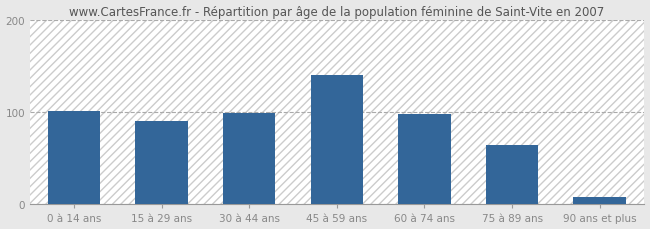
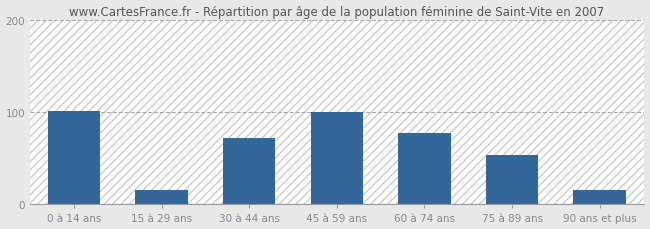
15 à 29 ans: 90 -> 16
30 à 44 ans: 99 -> 72
45 à 59 ans: 140 -> 100
60 à 74 ans: 98 -> 78
75 à 89 ans: 65 -> 54
90 ans et plus: 8 -> 16
